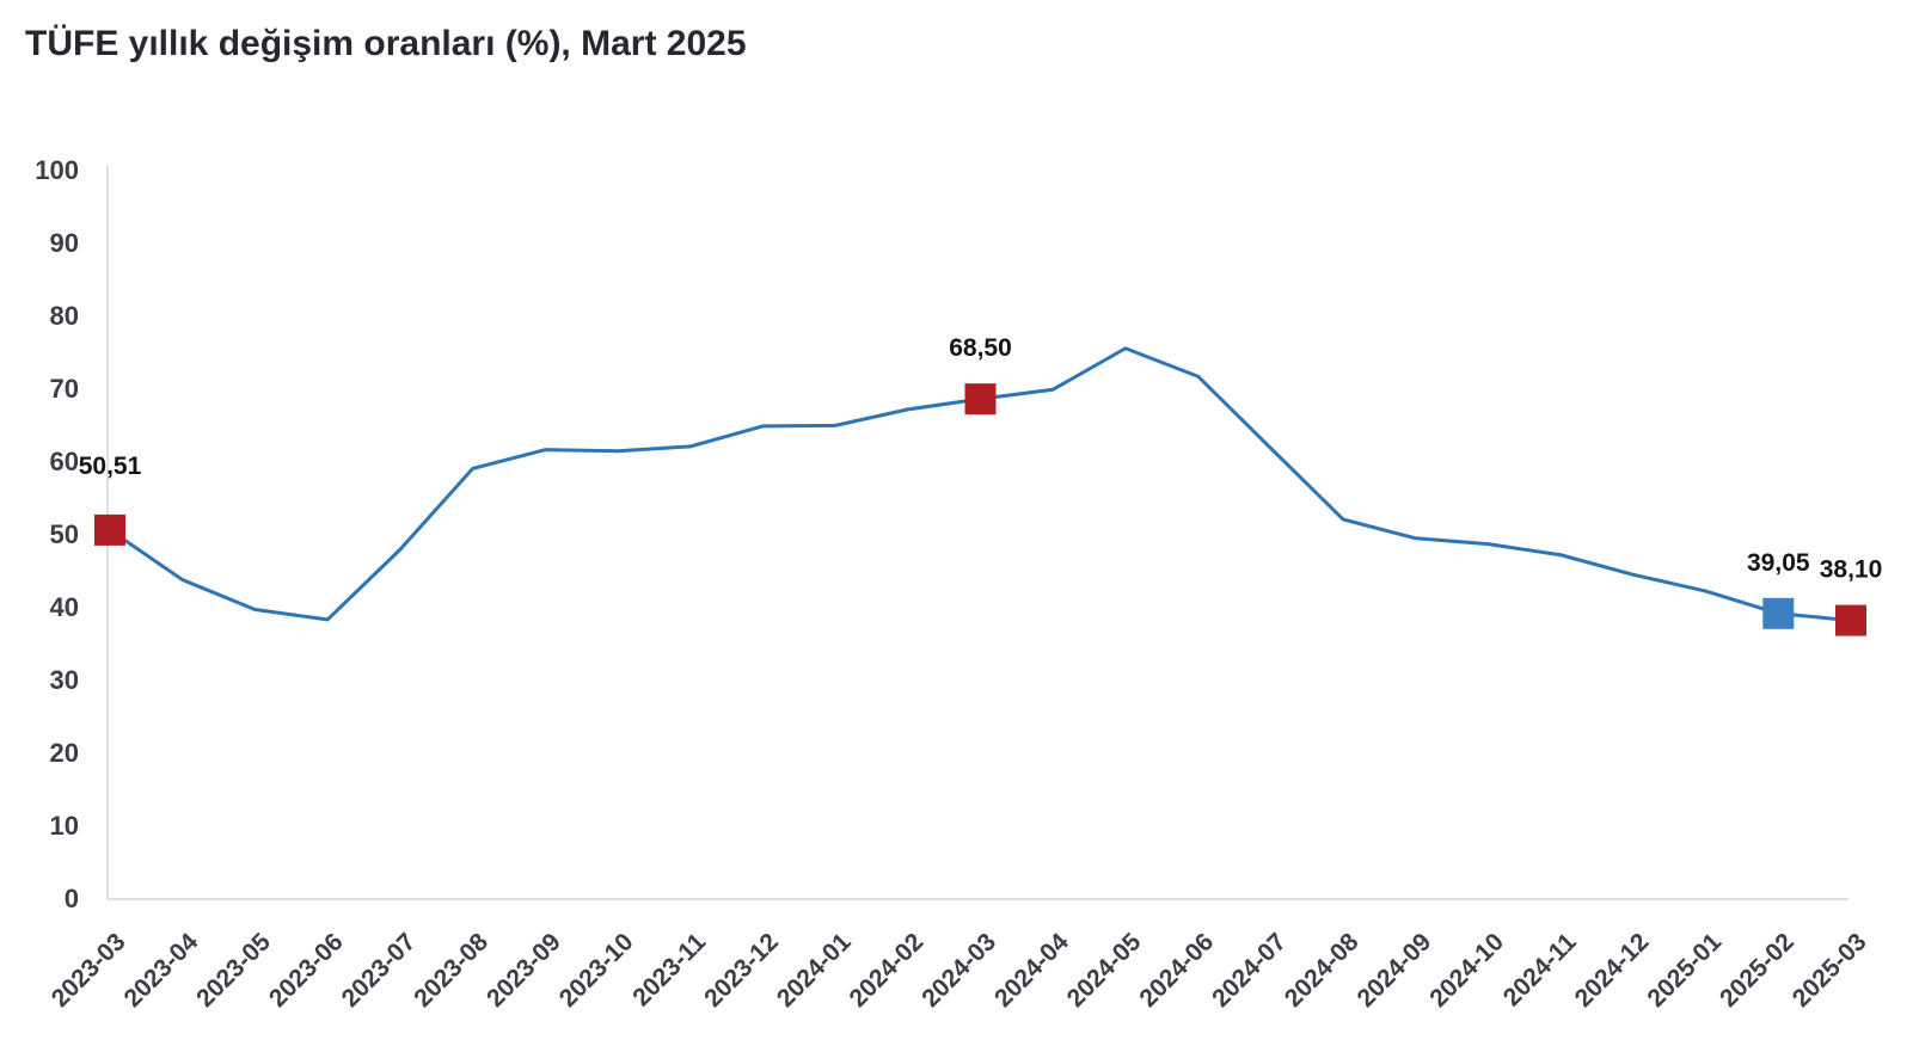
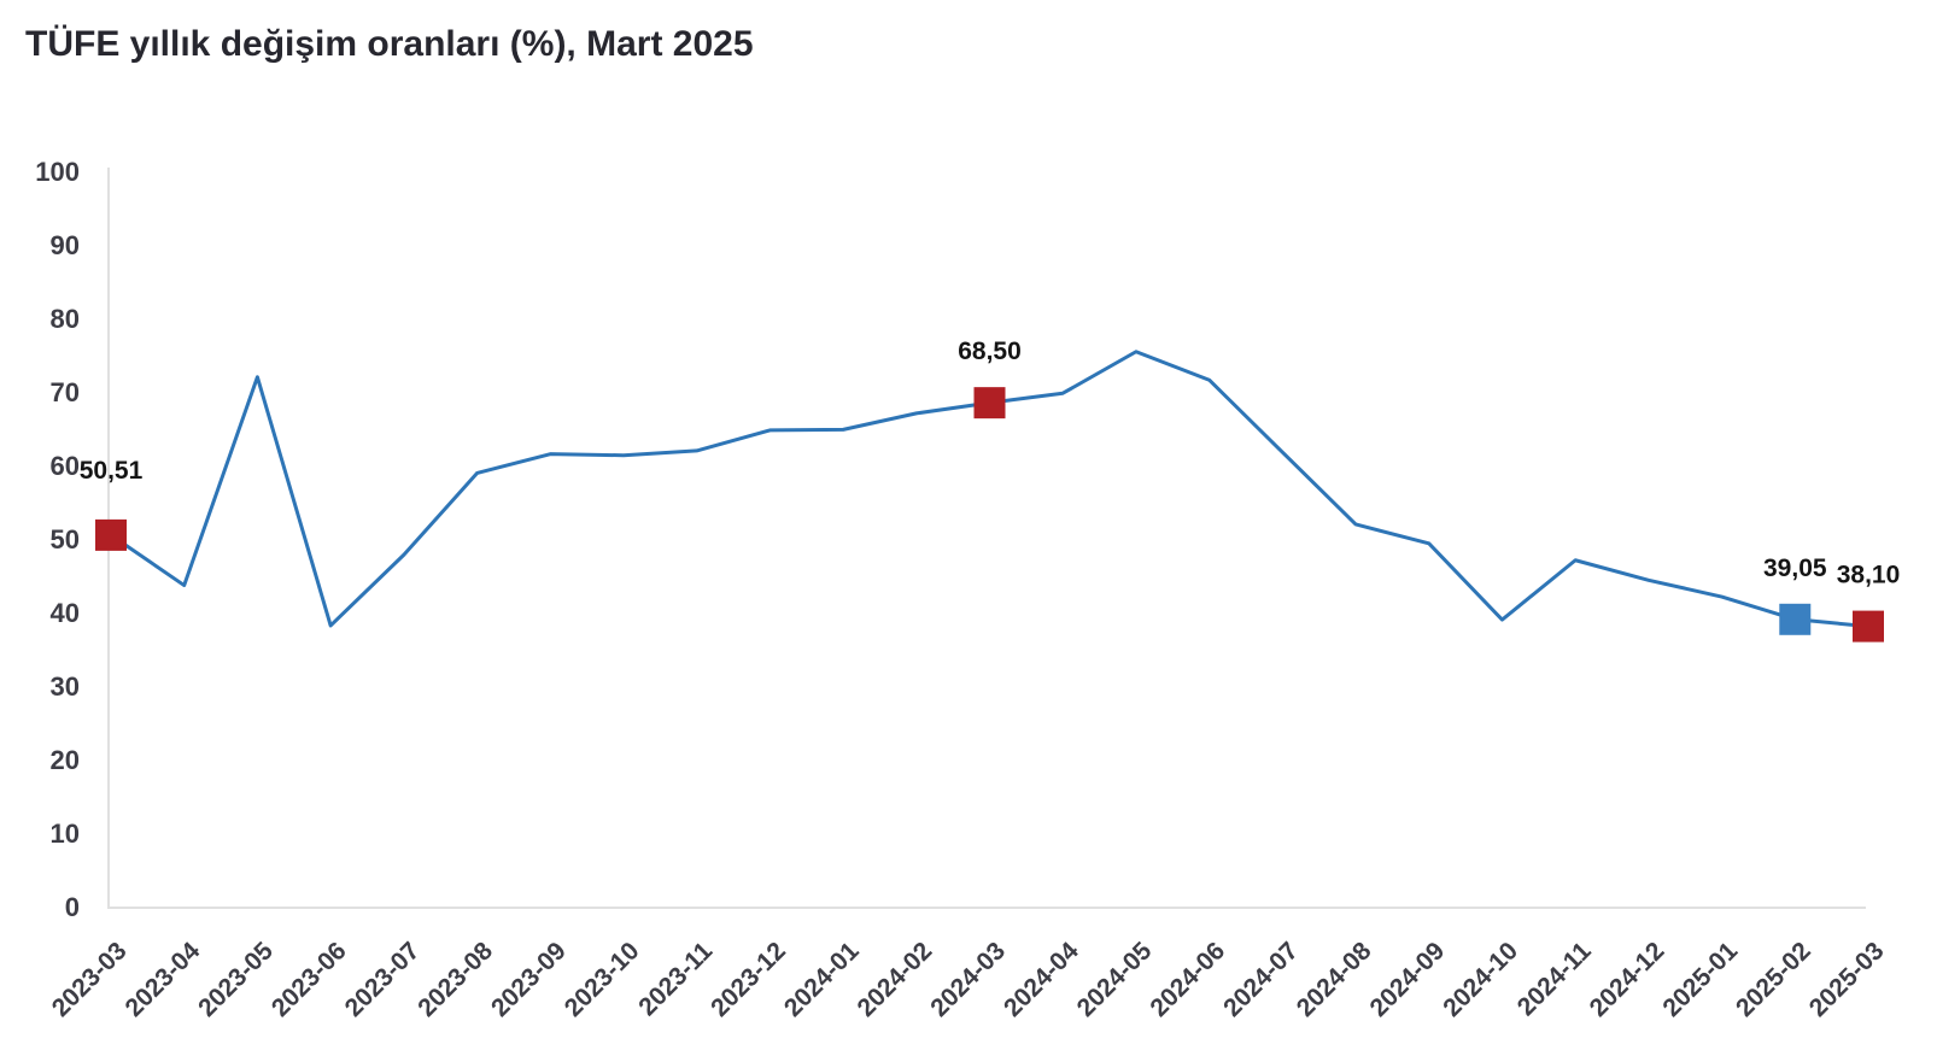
2023-05: 40 -> 72
2024-10: 49 -> 39
